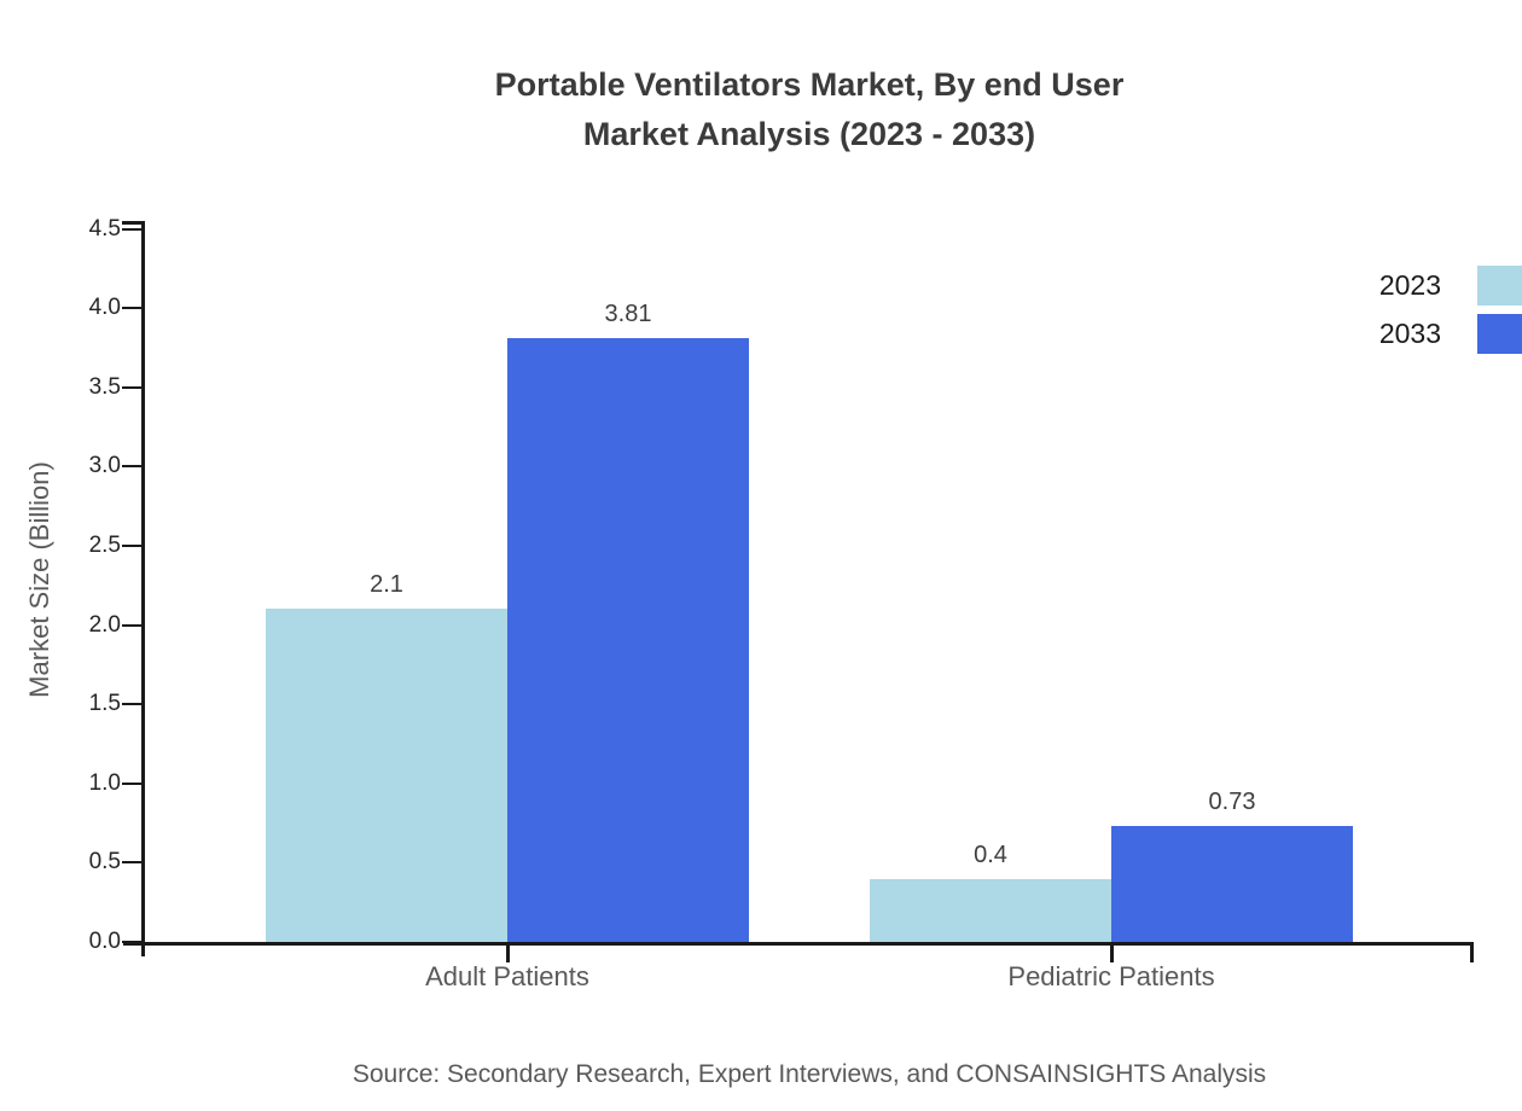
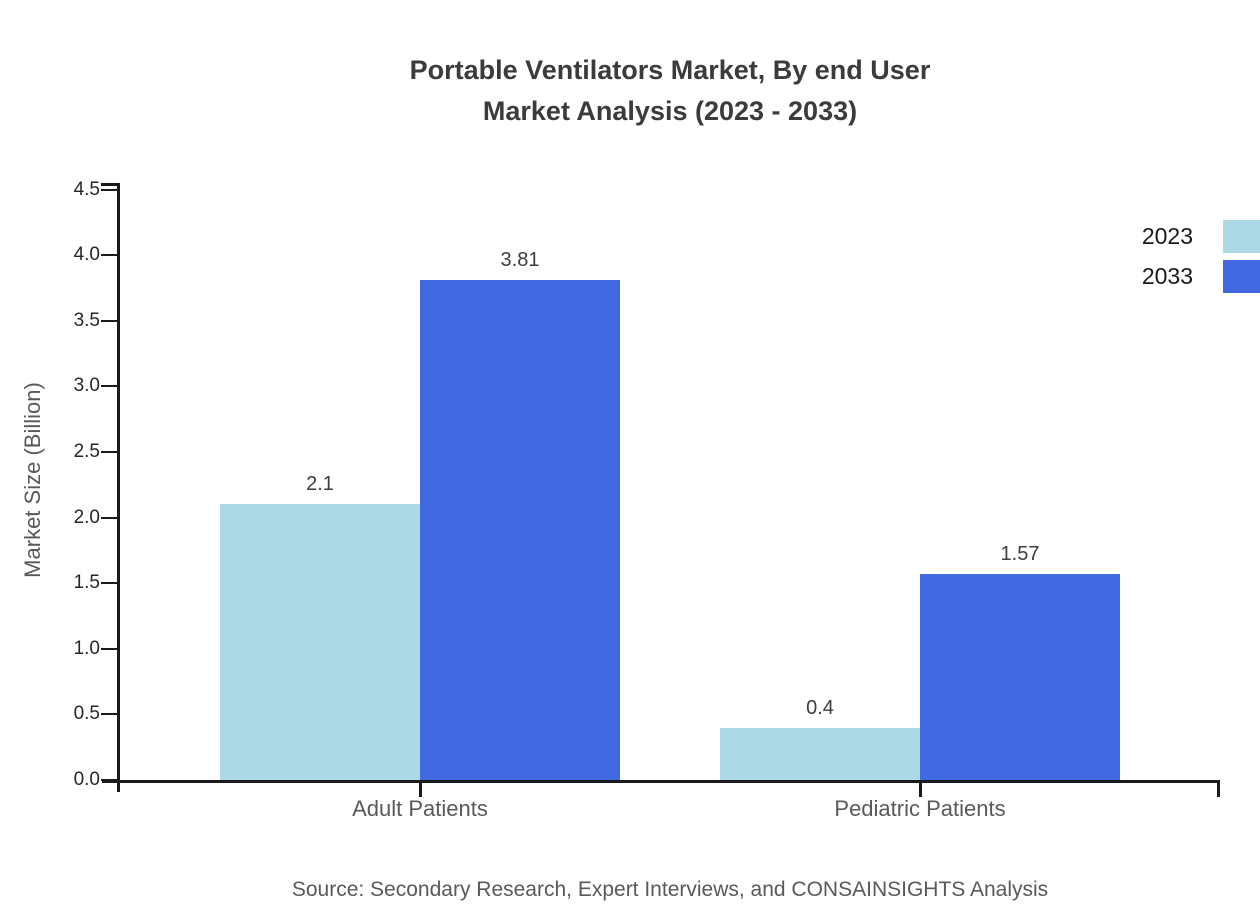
2033/Pediatric Patients: 0.73 -> 1.57
